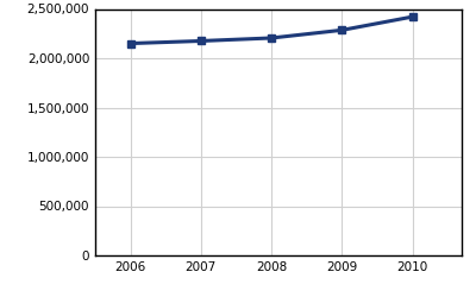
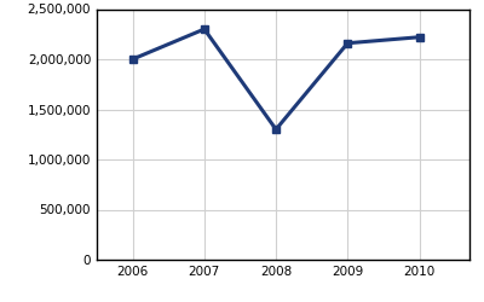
2006: 2,150,000 -> 2,000,000
2007: 2,180,000 -> 2,300,000
2008: 2,200,000 -> 1,300,000
2009: 2,280,000 -> 2,160,000
2010: 2,420,000 -> 2,220,000
